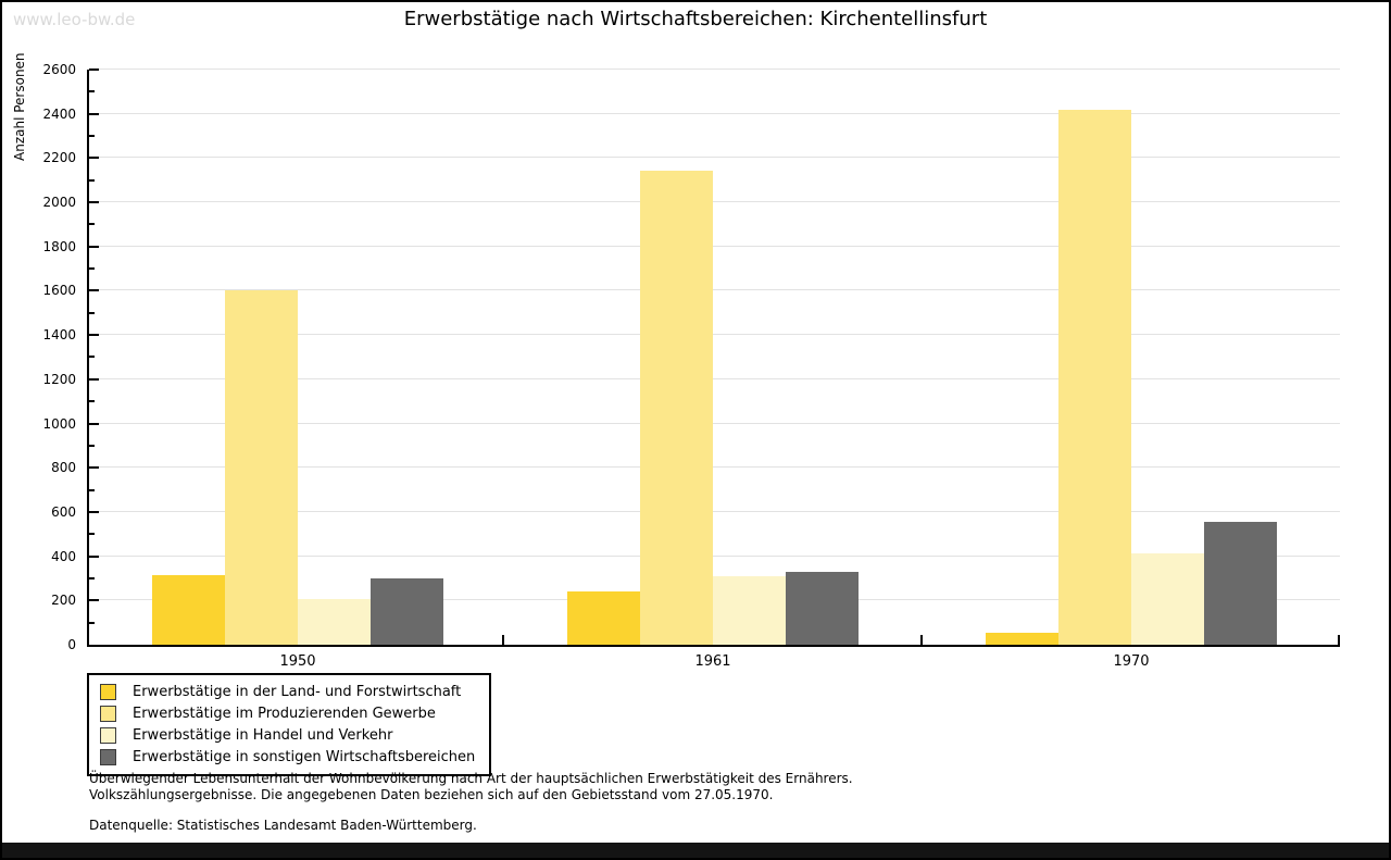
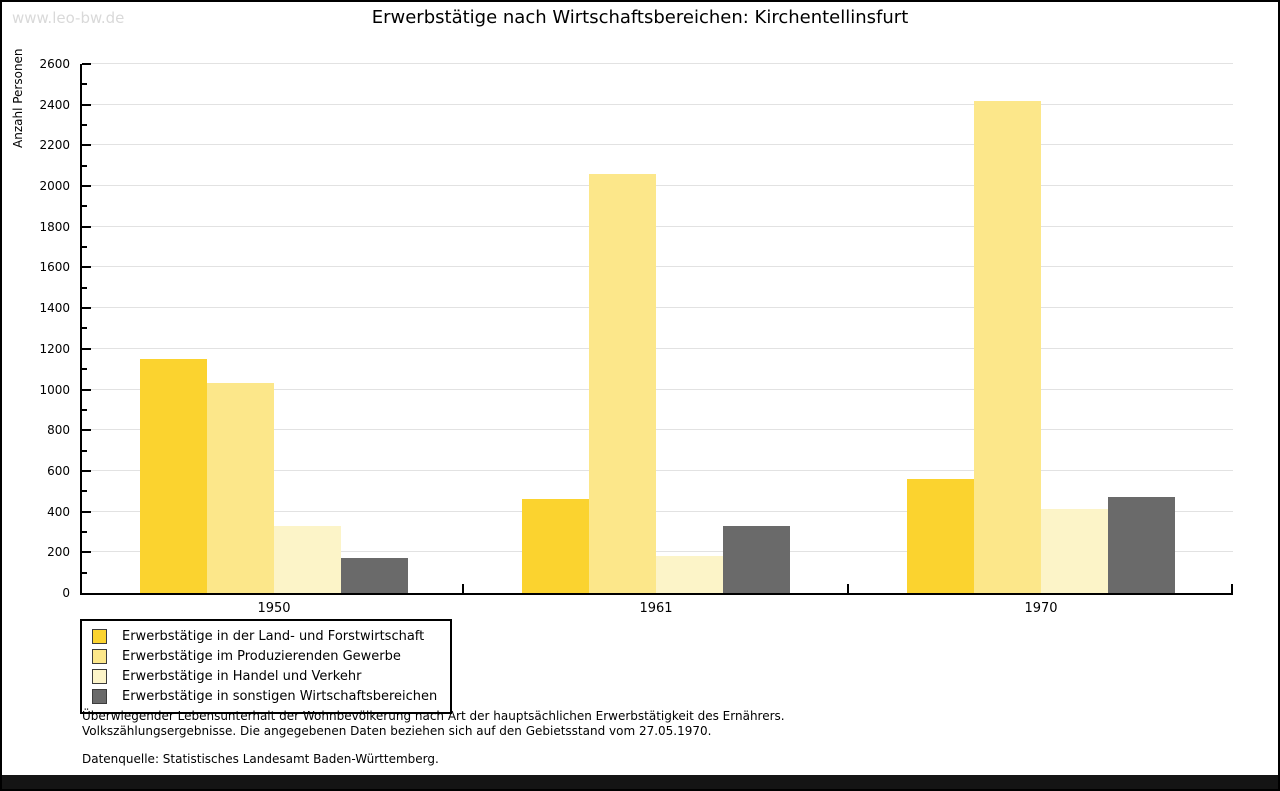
Erwerbstätige in der Land- und Forstwirtschaft/1950: 320 -> 1150
Erwerbstätige im Produzierenden Gewerbe/1950: 1600 -> 1030
Erwerbstätige in Handel und Verkehr/1950: 200 -> 330
Erwerbstätige in sonstigen Wirtschaftsbereichen/1950: 300 -> 170
Erwerbstätige in der Land- und Forstwirtschaft/1961: 240 -> 460
Erwerbstätige im Produzierenden Gewerbe/1961: 2140 -> 2060
Erwerbstätige in Handel und Verkehr/1961: 310 -> 180
Erwerbstätige in der Land- und Forstwirtschaft/1970: 60 -> 560
Erwerbstätige in sonstigen Wirtschaftsbereichen/1970: 560 -> 470
